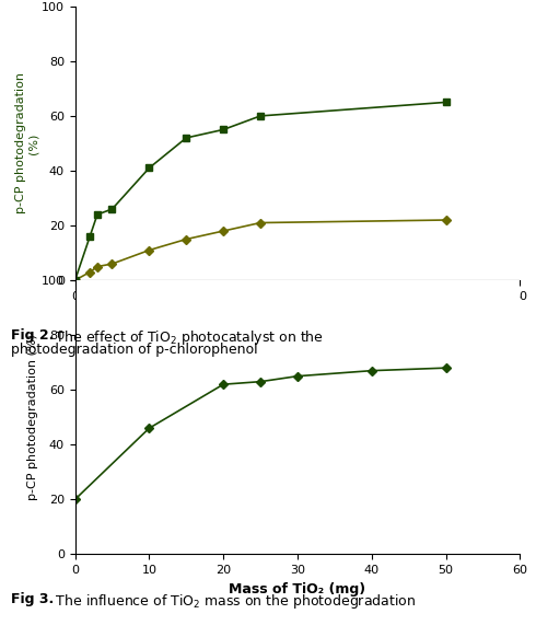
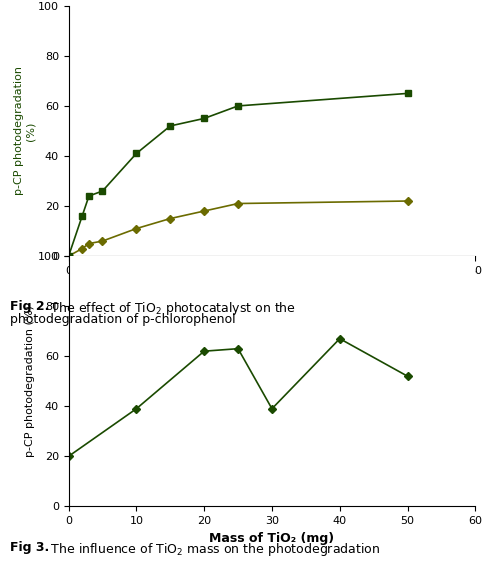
10: 46 -> 39
30: 65 -> 39
50: 68 -> 52
